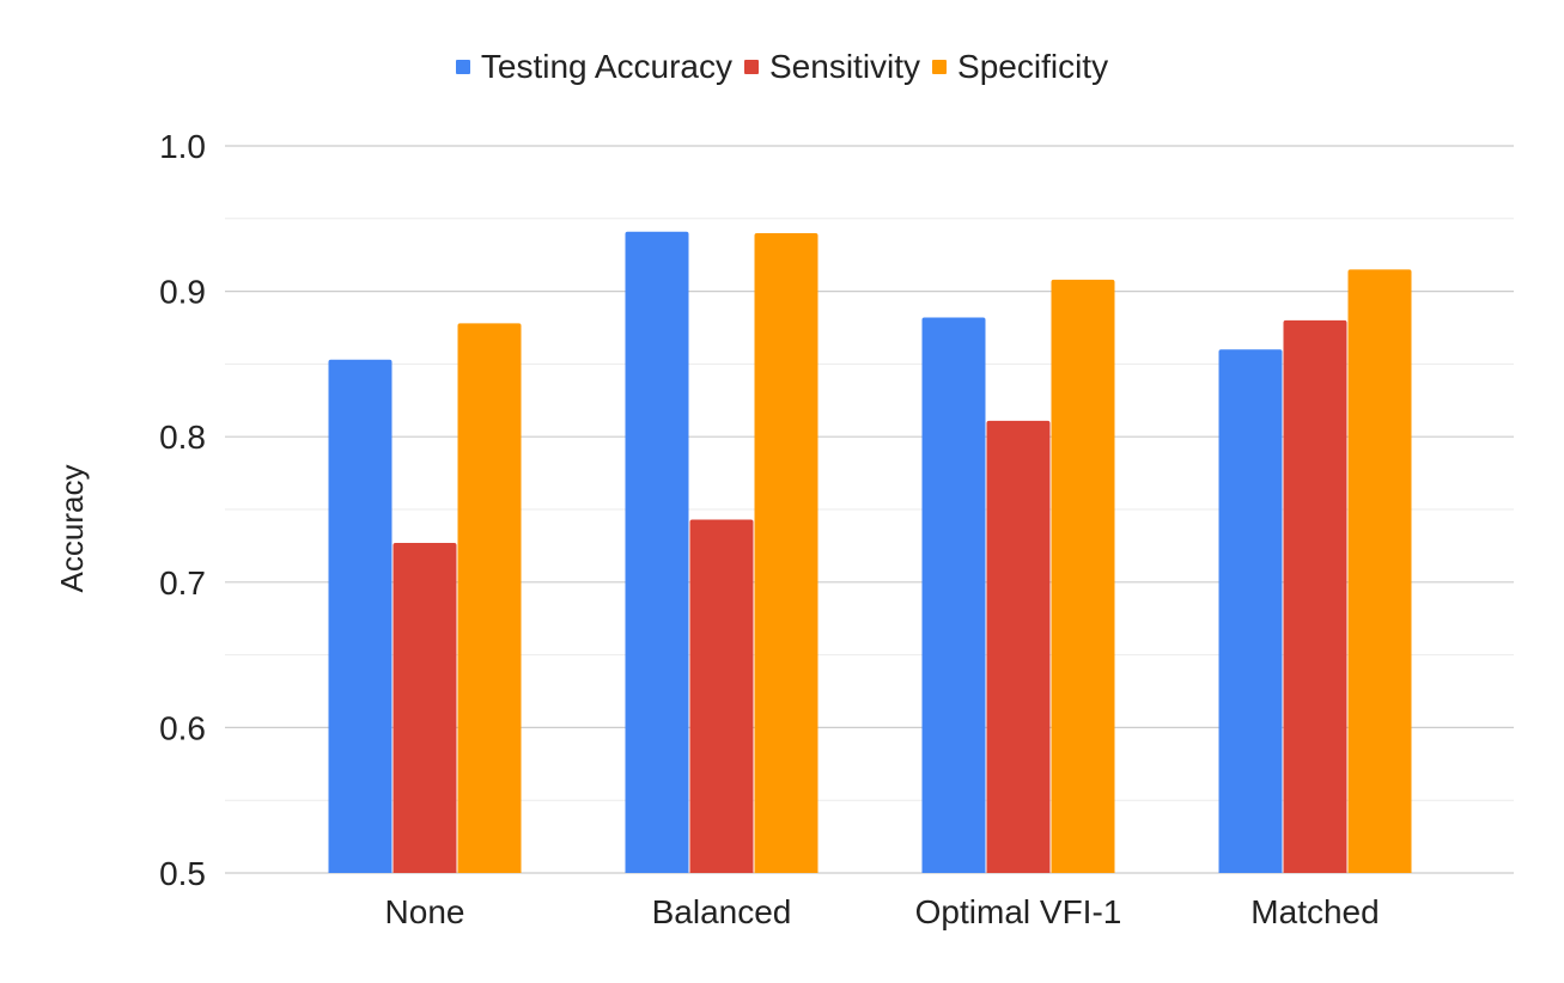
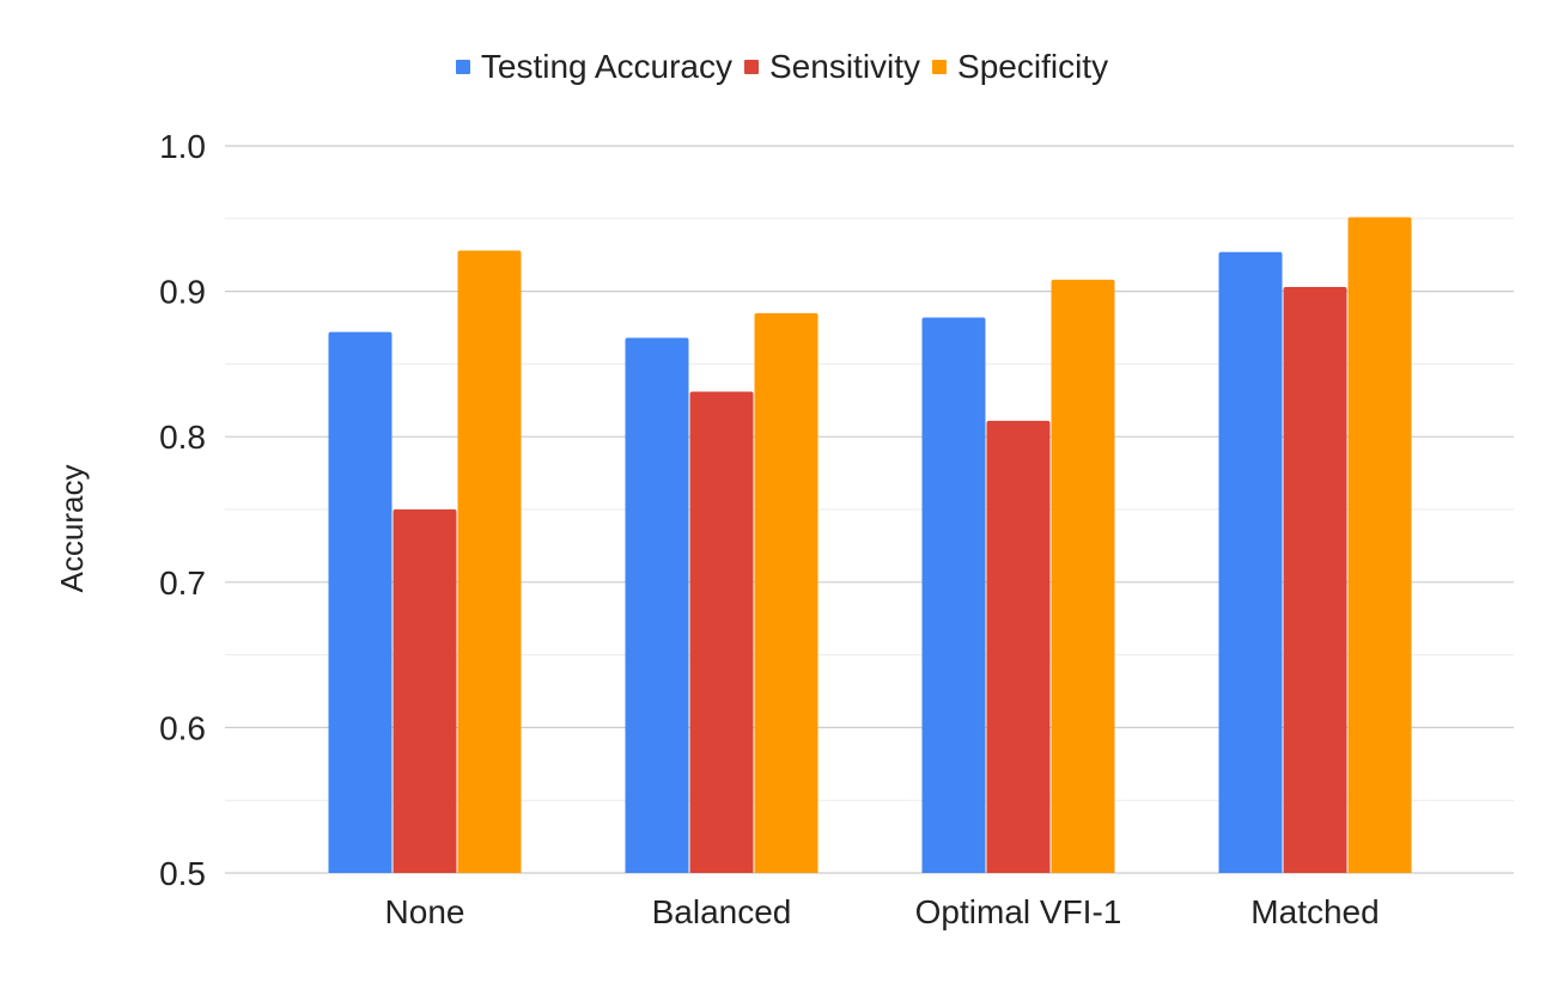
Testing Accuracy/None: 0.853 -> 0.872
Sensitivity/None: 0.727 -> 0.750
Specificity/None: 0.878 -> 0.928
Testing Accuracy/Balanced: 0.941 -> 0.868
Sensitivity/Balanced: 0.743 -> 0.831
Specificity/Balanced: 0.940 -> 0.885
Testing Accuracy/Matched: 0.860 -> 0.927
Sensitivity/Matched: 0.880 -> 0.903
Specificity/Matched: 0.915 -> 0.951
